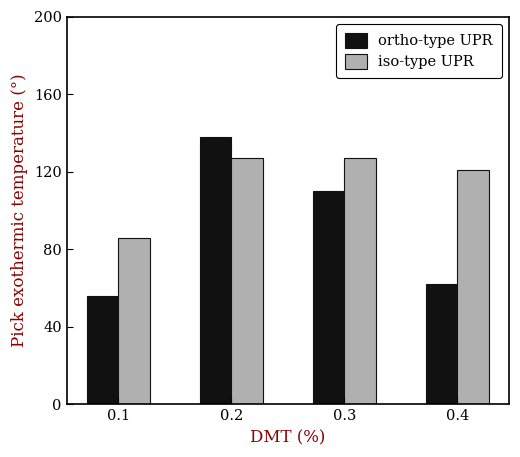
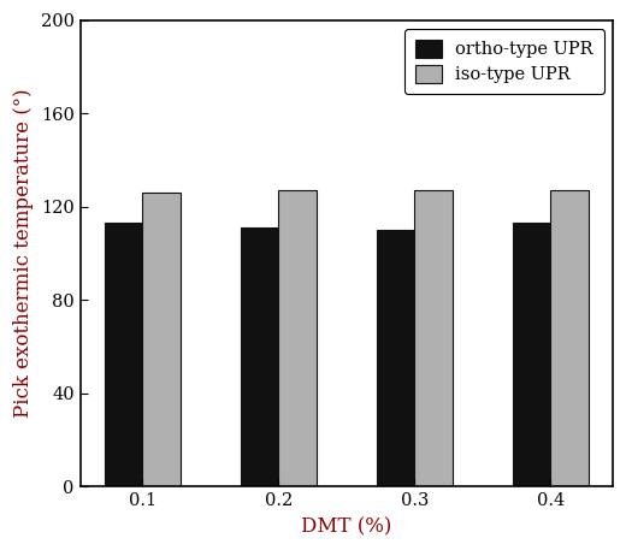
ortho-type UPR/0.1: 56 -> 113
iso-type UPR/0.1: 86 -> 126
ortho-type UPR/0.2: 138 -> 111
ortho-type UPR/0.4: 62 -> 113
iso-type UPR/0.4: 121 -> 127
